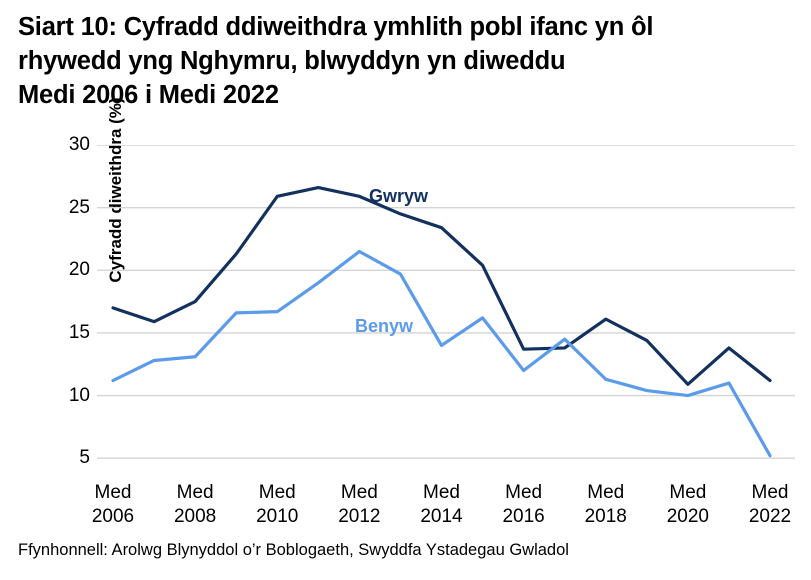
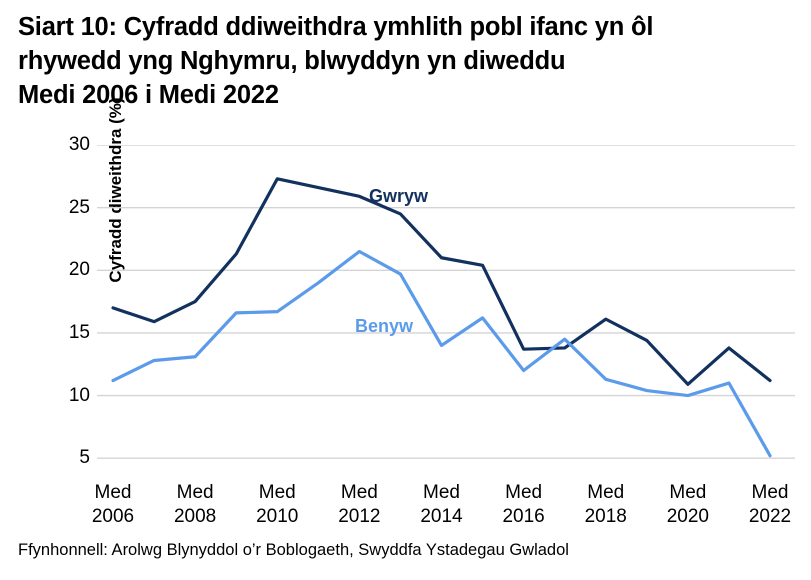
Gwryw/2010: 25.9 -> 27.3
Gwryw/2014: 23.4 -> 21.0
